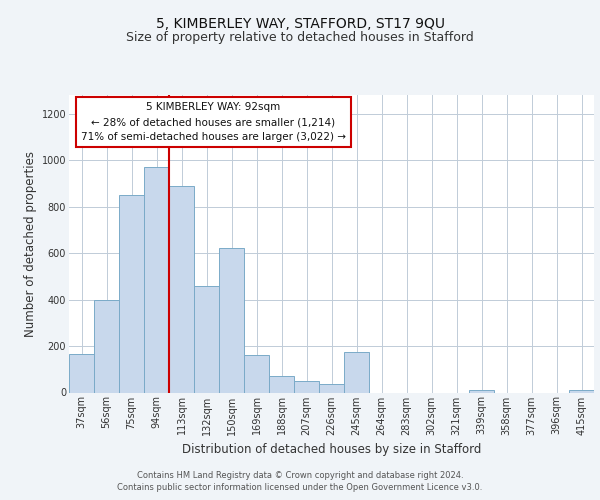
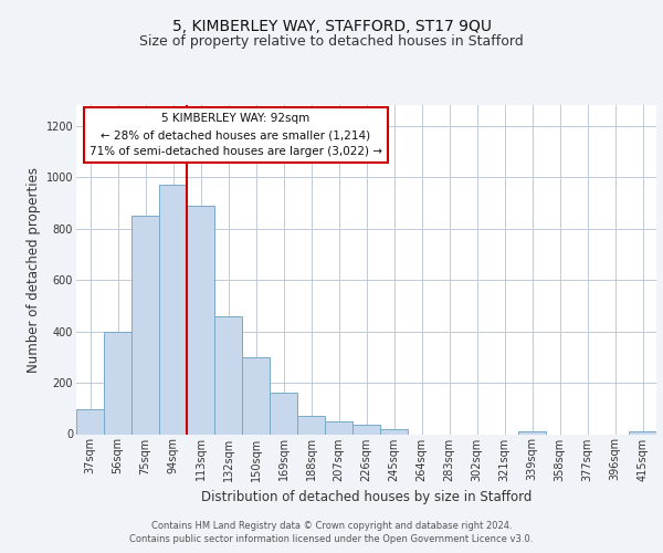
37sqm: 165 -> 95
150sqm: 620 -> 300
245sqm: 175 -> 20
